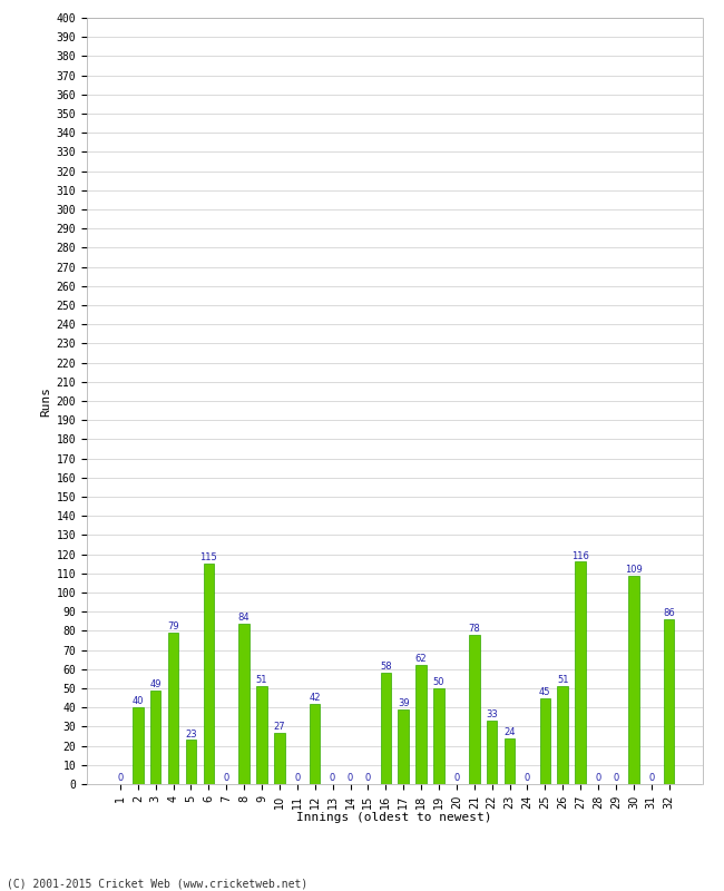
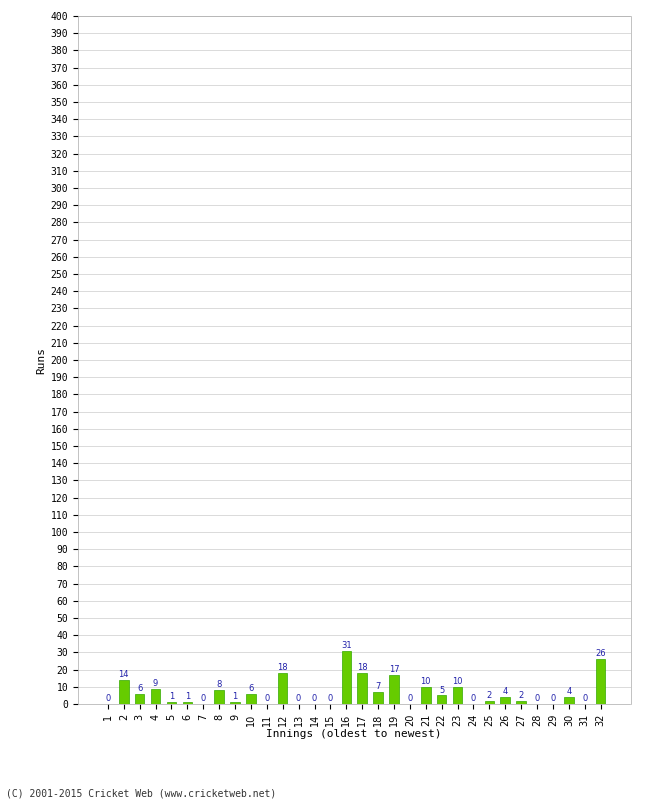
2: 40 -> 14
3: 49 -> 6
4: 79 -> 9
5: 23 -> 1
6: 115 -> 1
8: 84 -> 8
9: 51 -> 1
10: 27 -> 6
12: 42 -> 18
16: 58 -> 31
17: 39 -> 18
18: 62 -> 7
19: 50 -> 17
21: 78 -> 10
22: 33 -> 5
23: 24 -> 10
25: 45 -> 2
26: 51 -> 4
27: 116 -> 2
30: 109 -> 4
32: 86 -> 26
